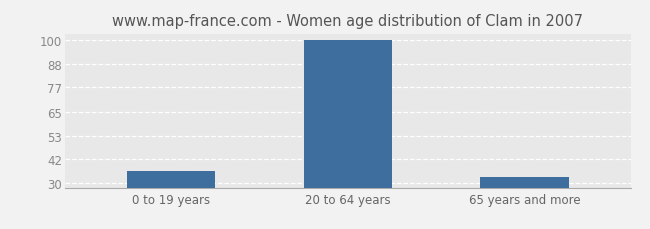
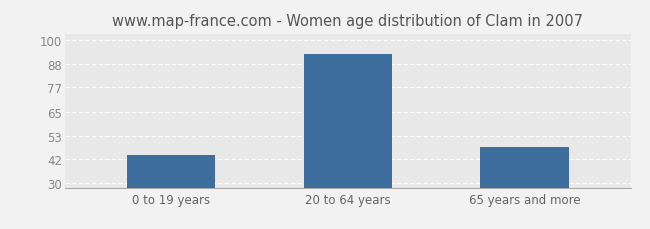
0 to 19 years: 36 -> 44
20 to 64 years: 100 -> 93
65 years and more: 33 -> 48
